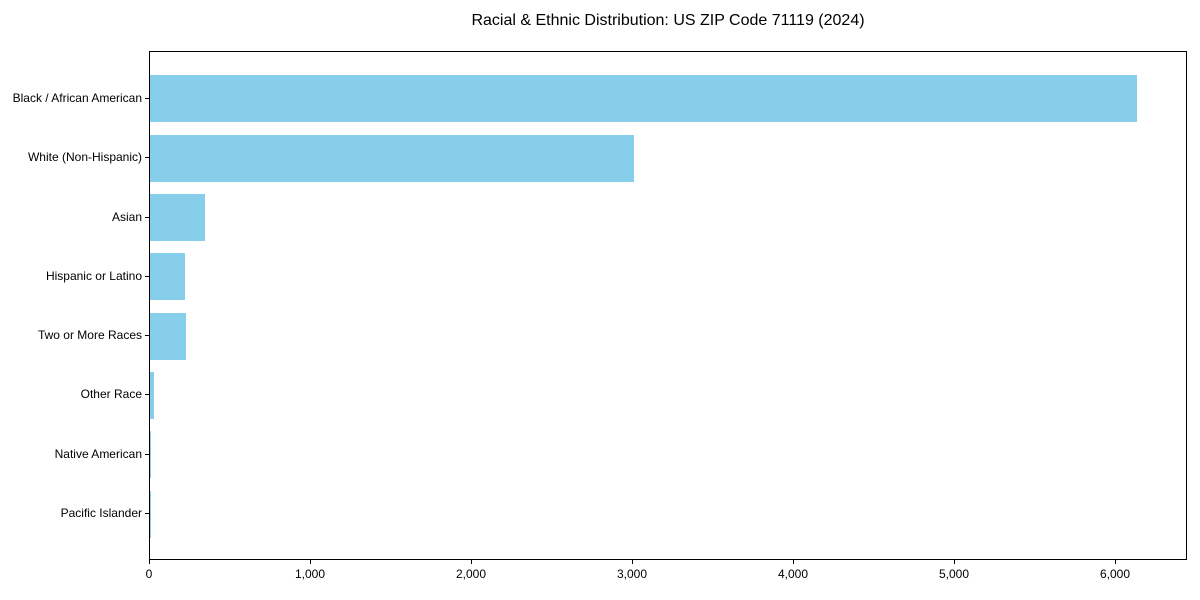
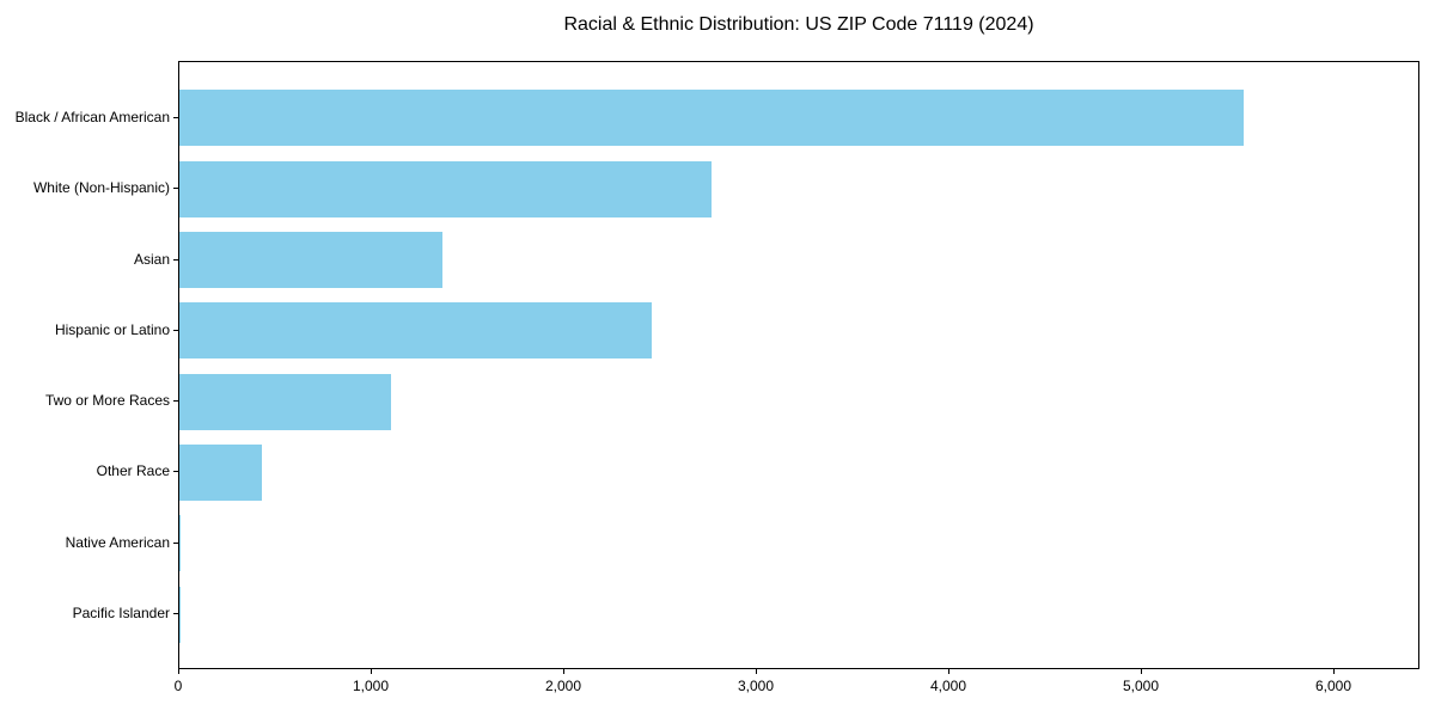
Black / African American: 6140 -> 5540
White (Non-Hispanic): 3010 -> 2770
Asian: 340 -> 1370
Hispanic or Latino: 220 -> 2460
Two or More Races: 220 -> 1100
Other Race: 20 -> 430
